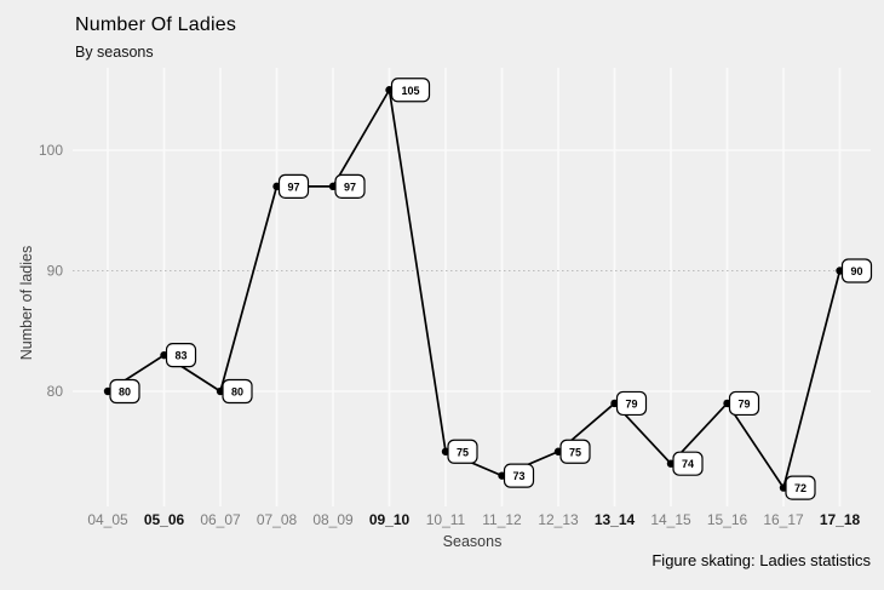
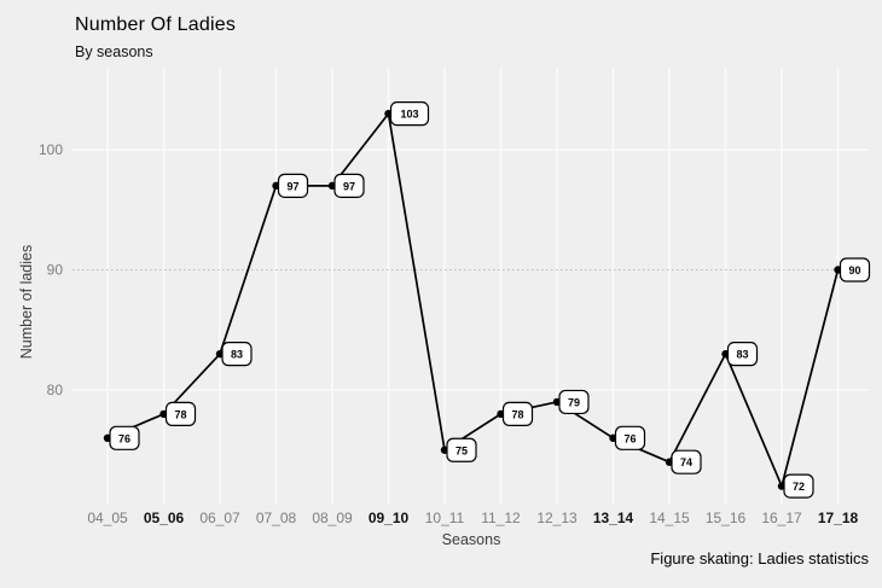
04_05: 80 -> 76
05_06: 83 -> 78
06_07: 80 -> 83
09_10: 105 -> 103
11_12: 73 -> 78
12_13: 75 -> 79
13_14: 79 -> 76
15_16: 79 -> 83
